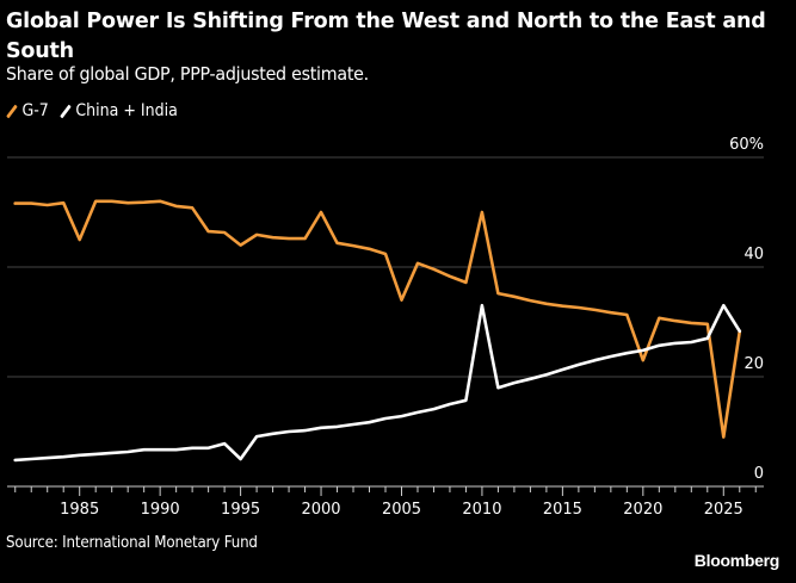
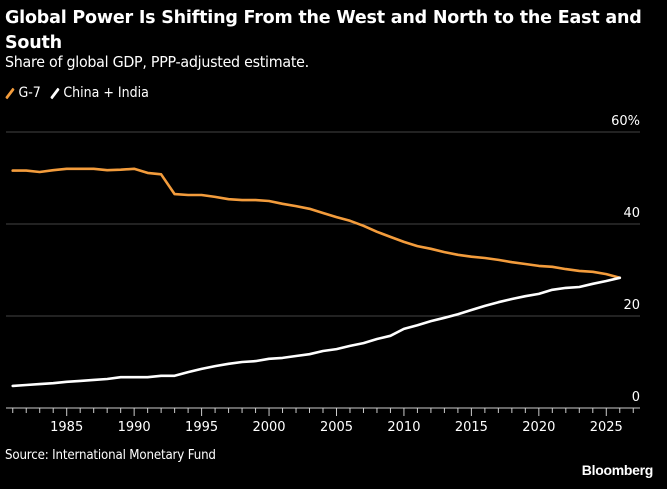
G-7/1985: 45% -> 52%
G-7/1995: 44% -> 46%
China + India/1995: 5% -> 8%
G-7/2000: 50% -> 45%
G-7/2005: 34% -> 42%
G-7/2010: 50% -> 36%
China + India/2010: 33% -> 17%
G-7/2020: 23% -> 31%
G-7/2025: 9% -> 29%
China + India/2025: 33% -> 28%
